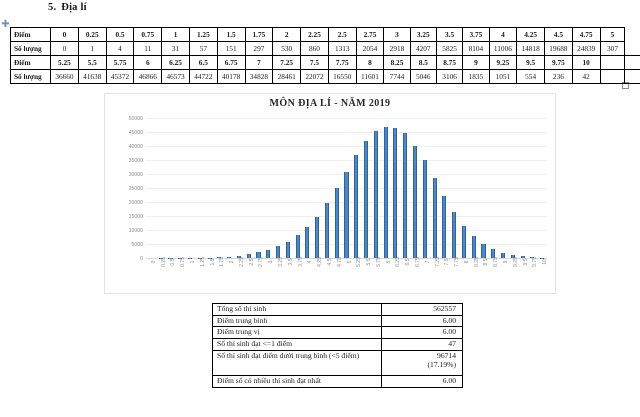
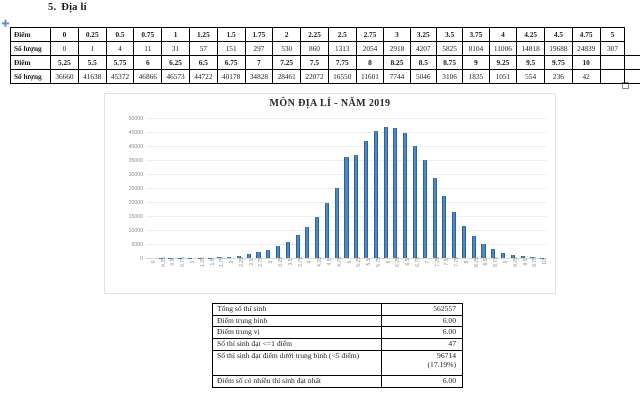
5: 31000 -> 36000
